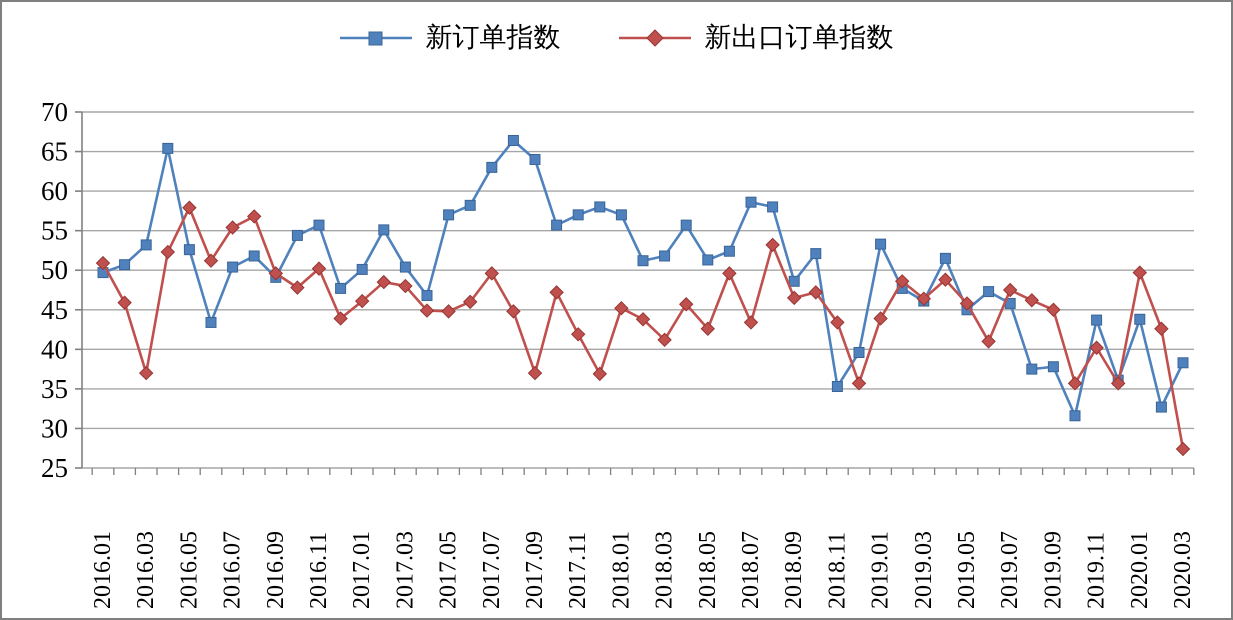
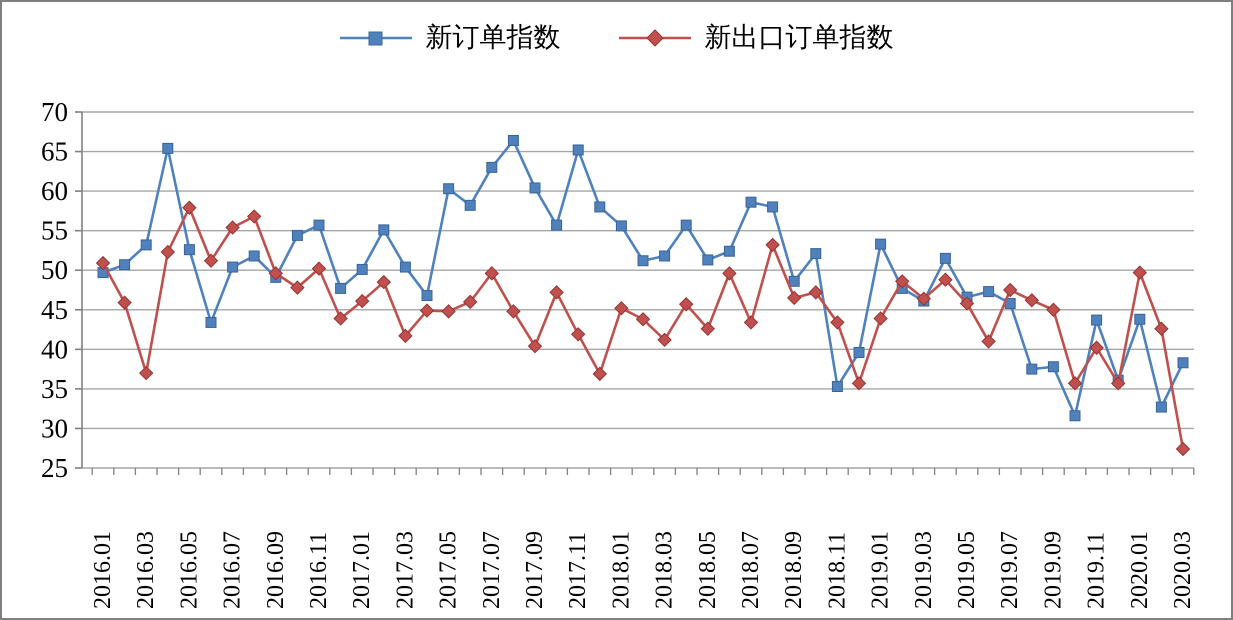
新出口订单指数/2017.03: 48 -> 42
新订单指数/2017.05: 57 -> 60
新订单指数/2017.09: 64 -> 60
新出口订单指数/2017.09: 37 -> 40
新订单指数/2017.11: 57 -> 65
新订单指数/2018.01: 57 -> 56
新订单指数/2019.05: 45 -> 47
